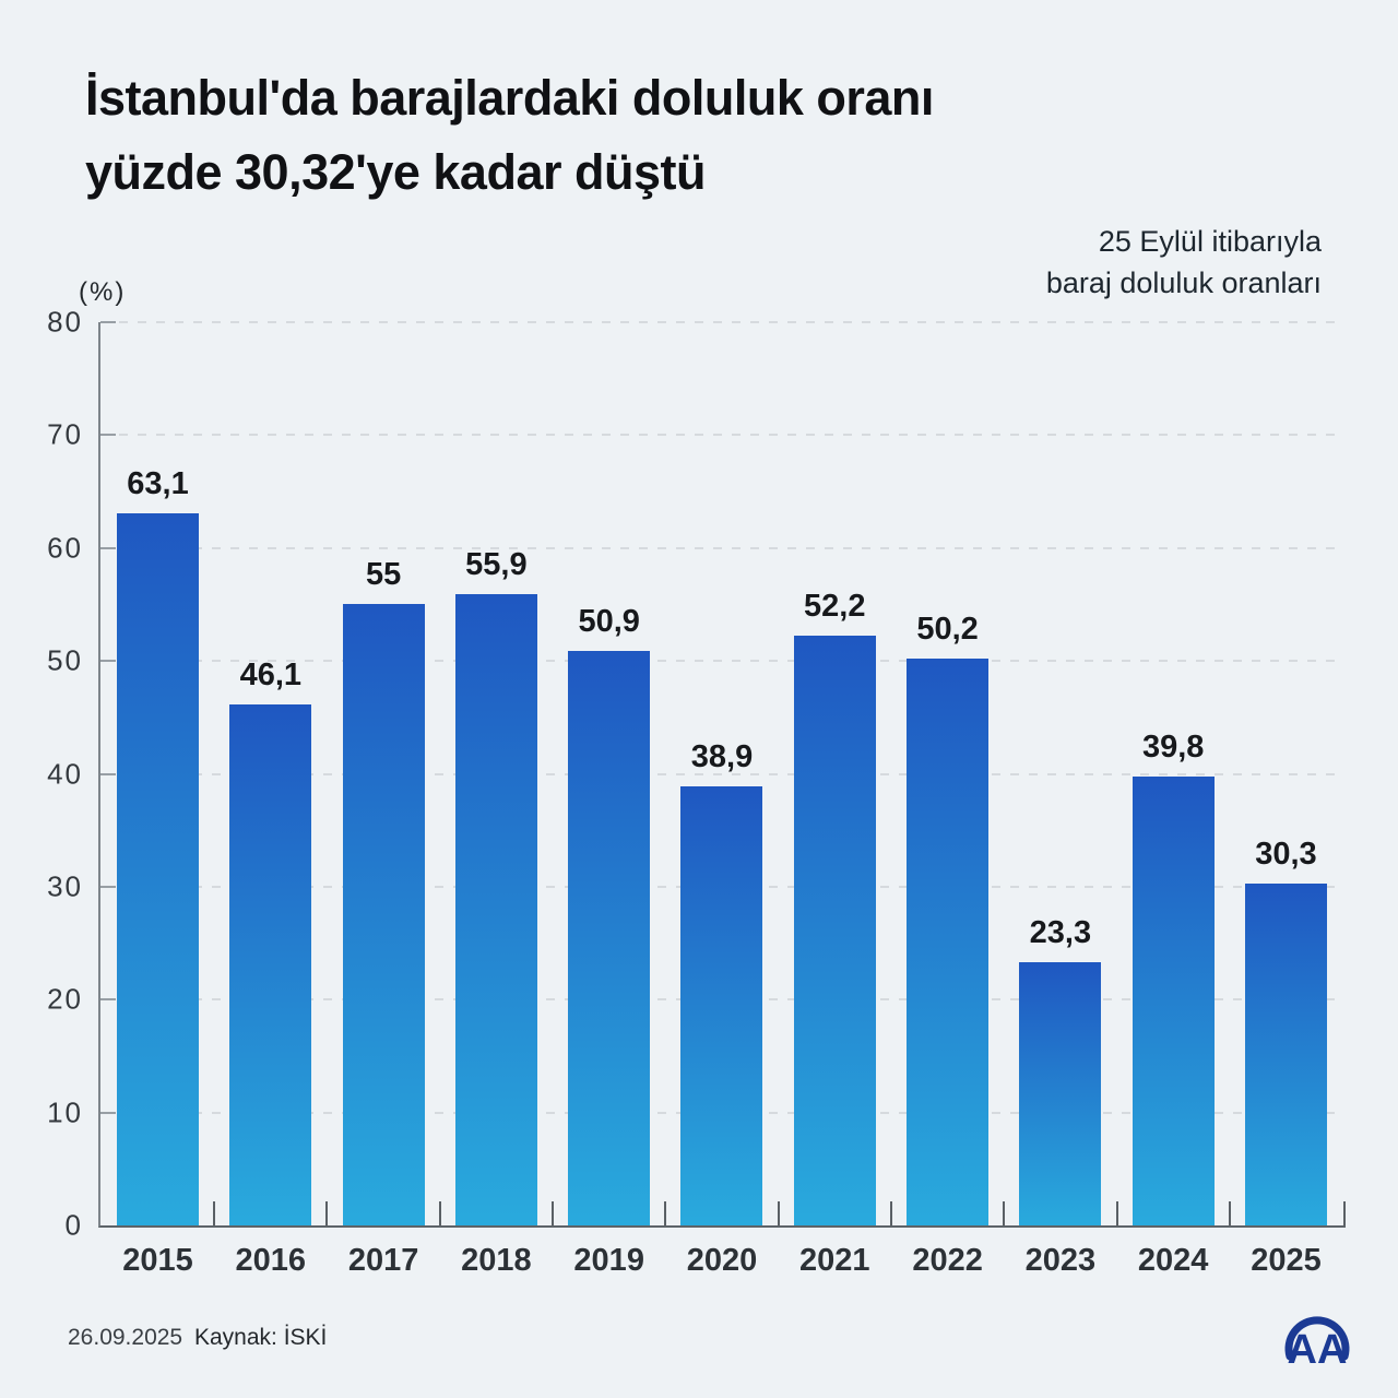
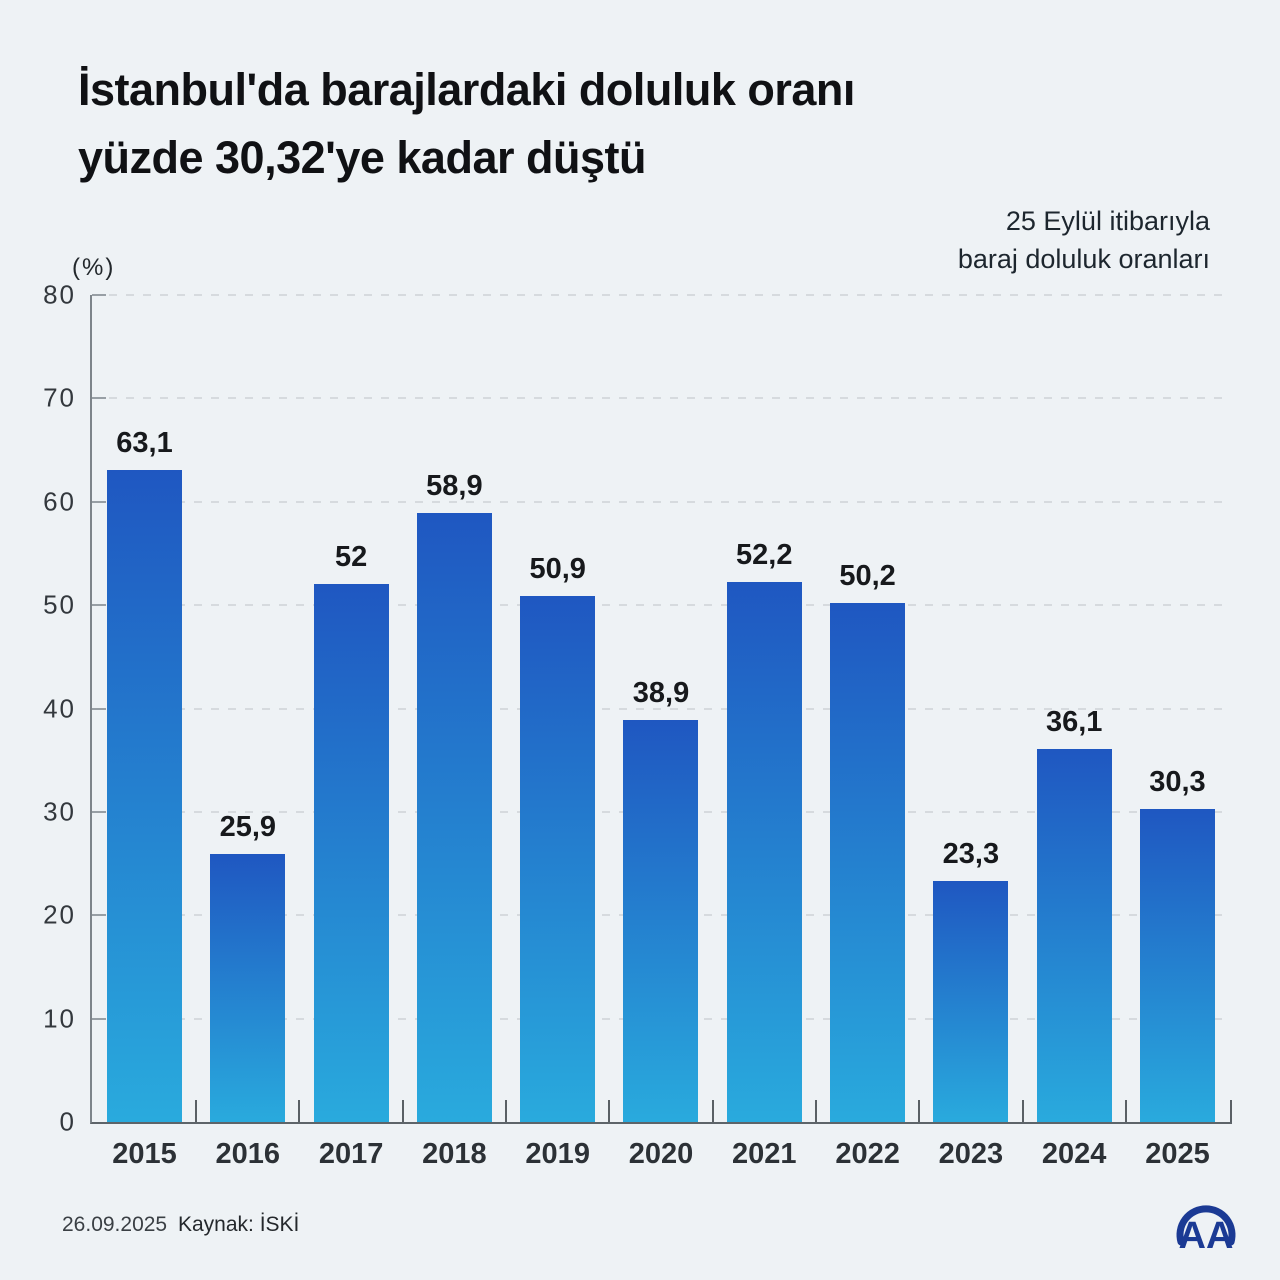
2016: 46,1 -> 25,9
2017: 55 -> 52
2018: 55,9 -> 58,9
2024: 39,8 -> 36,1
